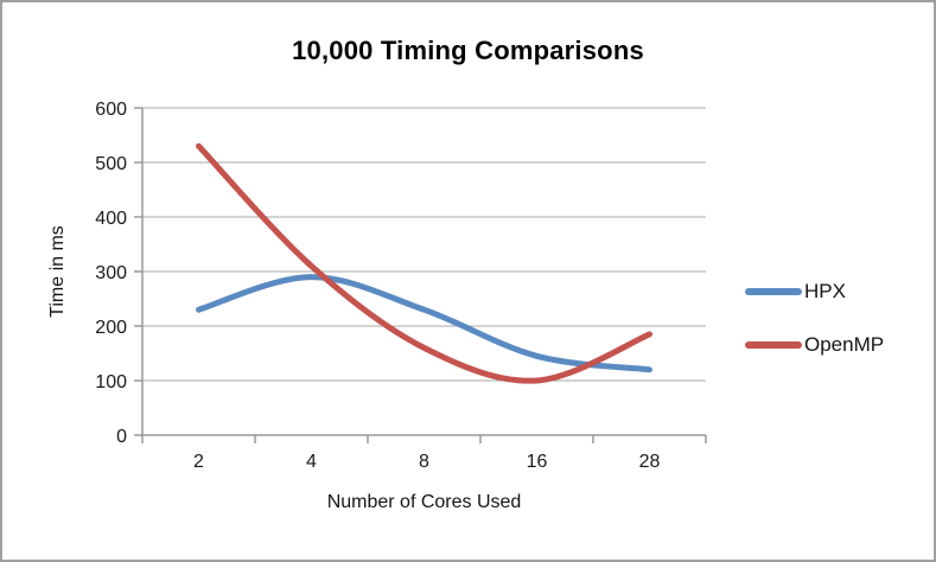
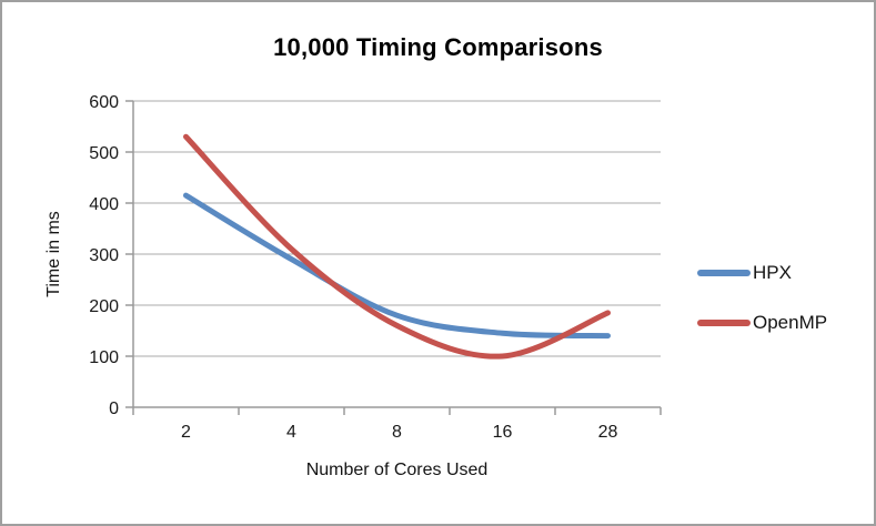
HPX/2: 230 -> 420
HPX/8: 230 -> 180
HPX/28: 120 -> 140
